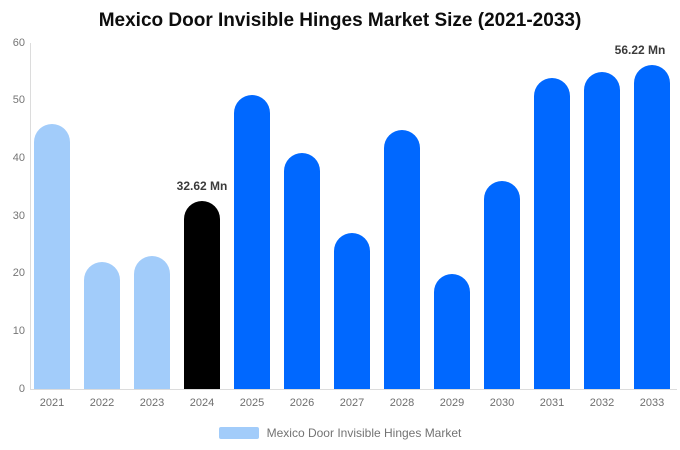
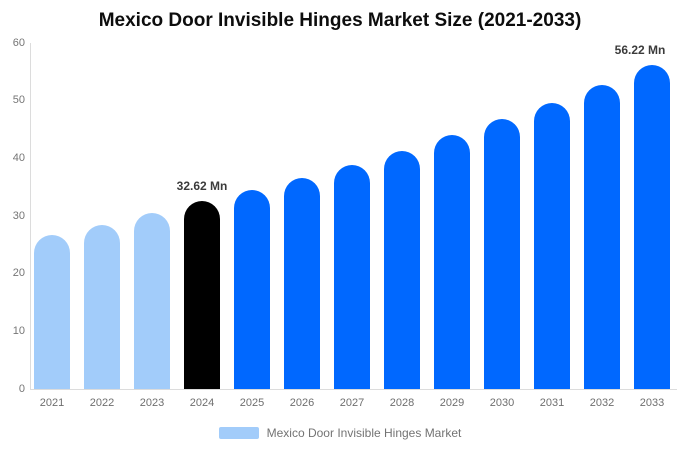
2021: 46 -> 27
2022: 22 -> 28
2023: 23 -> 30
2025: 51 -> 34
2026: 41 -> 37
2027: 27 -> 39
2028: 45 -> 41
2029: 20 -> 44
2030: 36 -> 47
2031: 54 -> 50
2032: 55 -> 53
